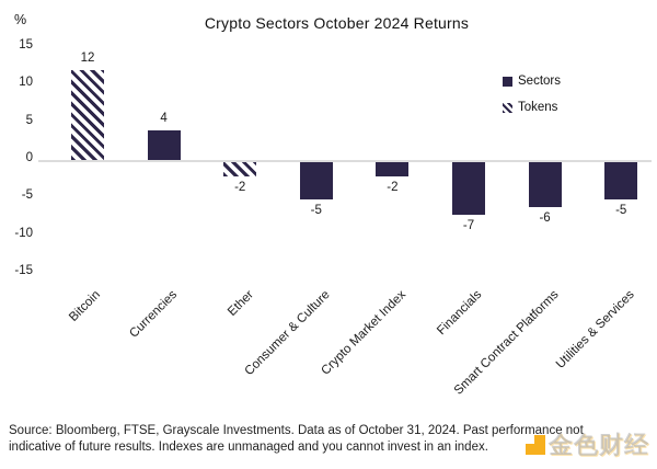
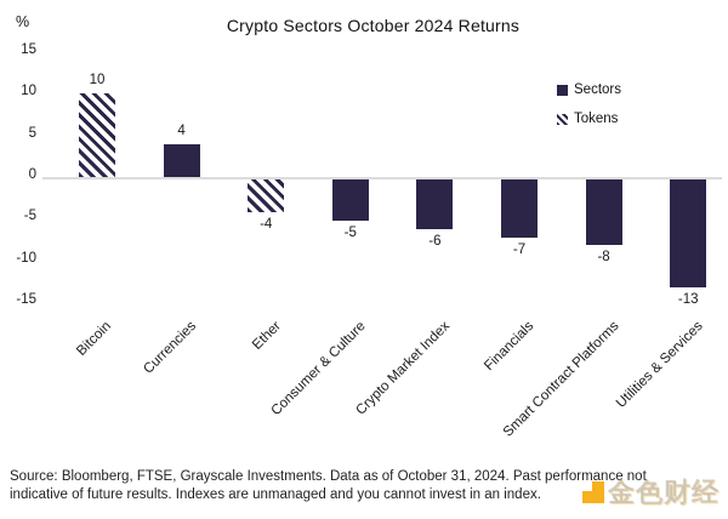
Bitcoin: 12 -> 10
Ether: -2 -> -4
Crypto Market Index: -2 -> -6
Smart Contract Platforms: -6 -> -8
Utilities & Services: -5 -> -13
